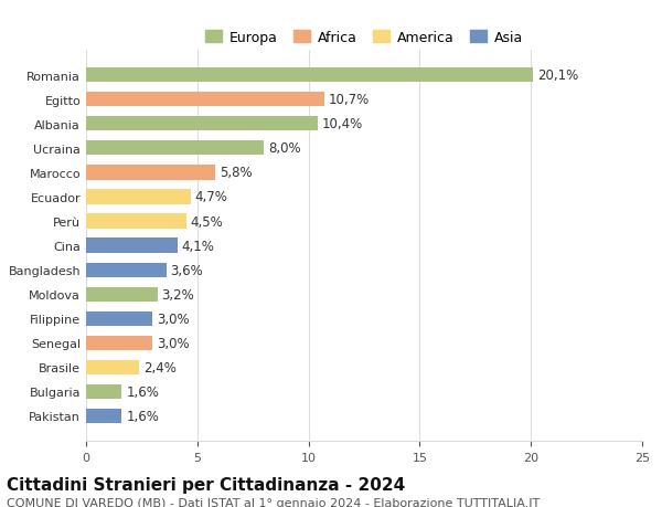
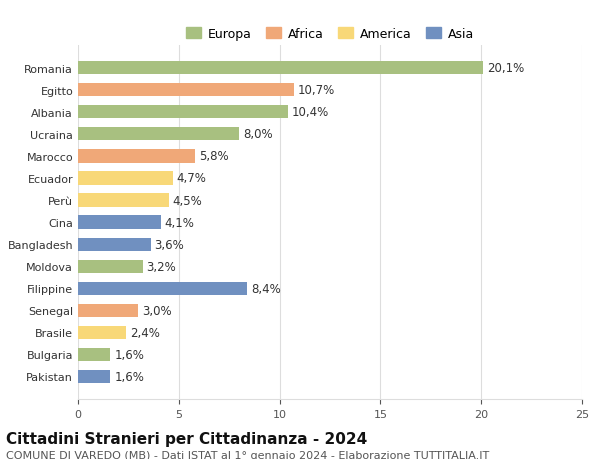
Filippine: 3,0% -> 8,4%
